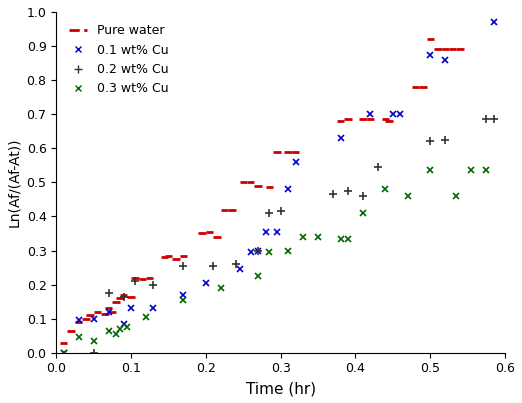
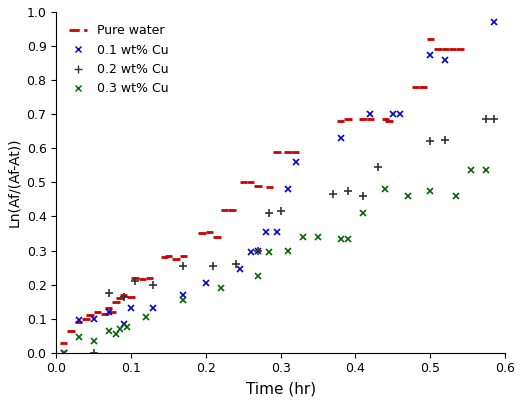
0.3 wt% Cu/0.5: 0.535 -> 0.475
